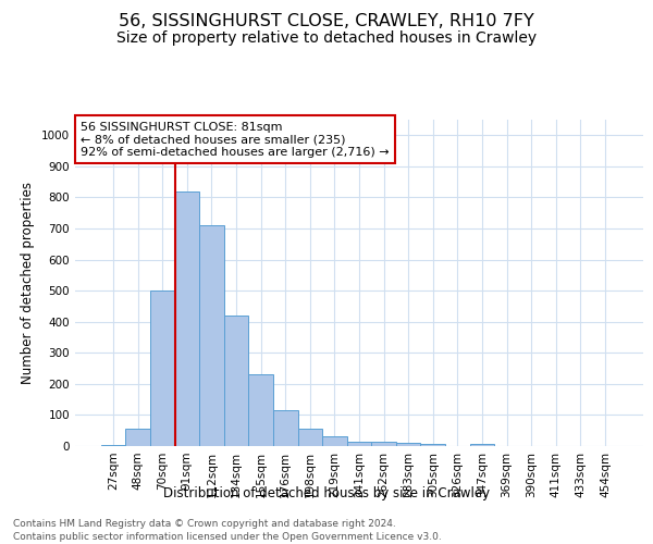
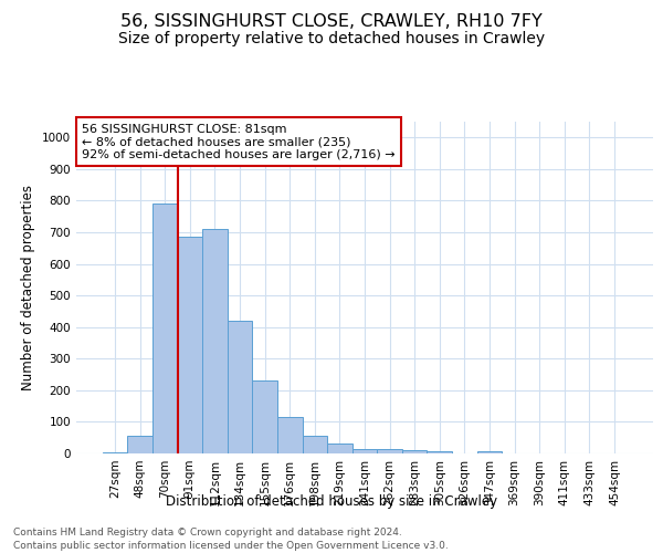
70sqm: 500 -> 790
91sqm: 820 -> 685
